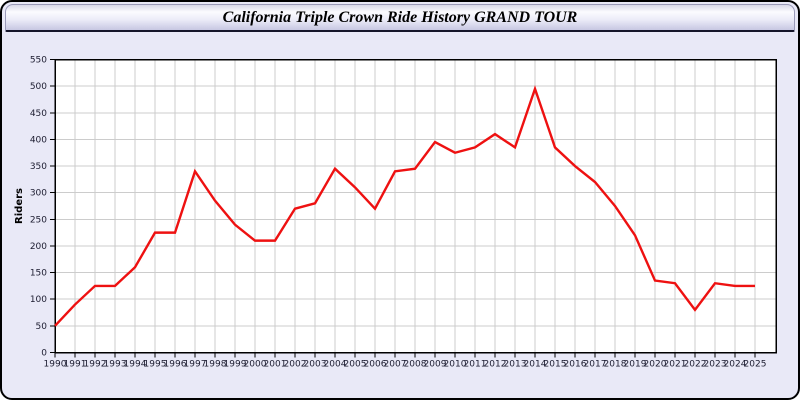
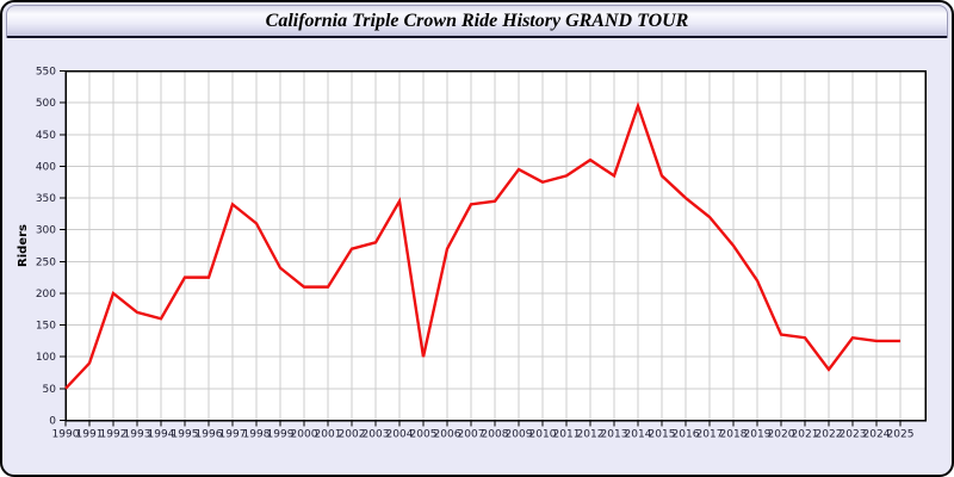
1992: 120 -> 200
1993: 120 -> 170
1998: 280 -> 310
2005: 310 -> 100
